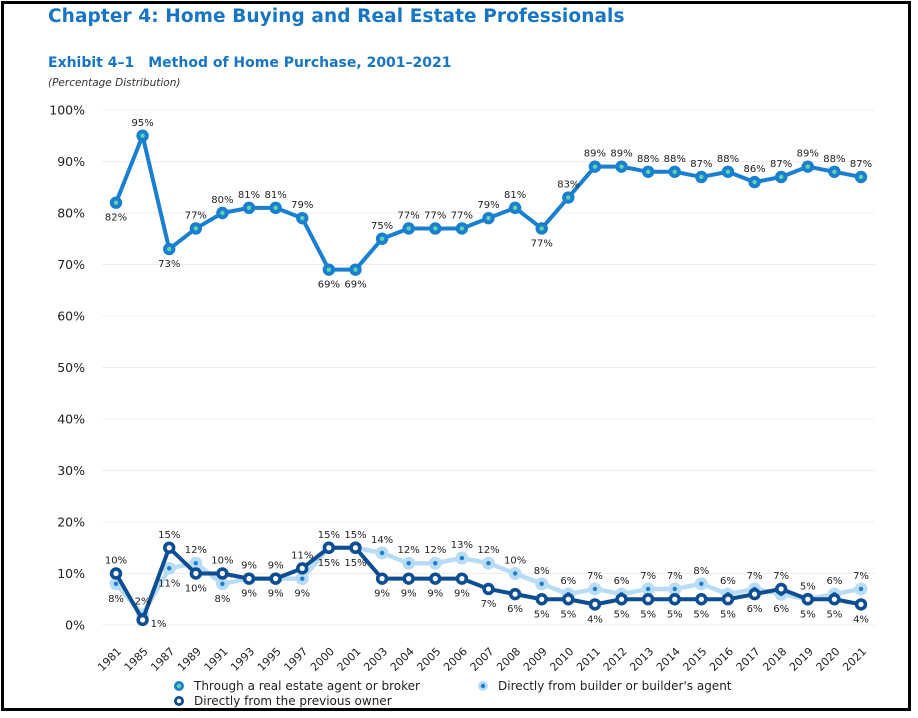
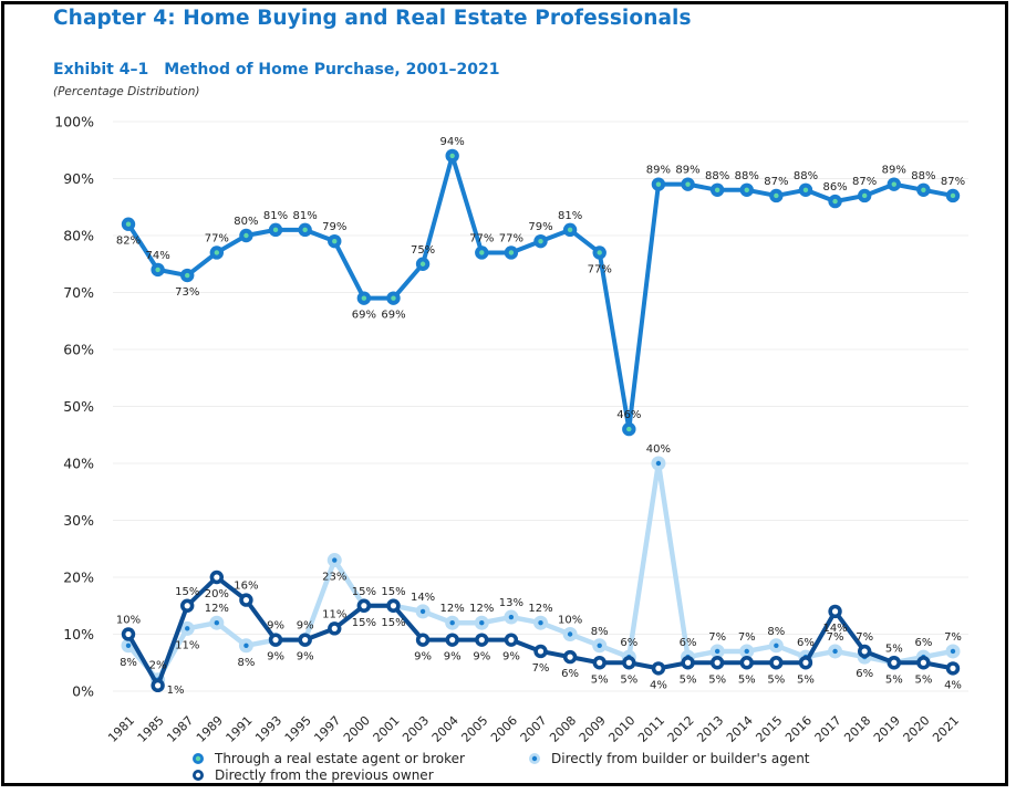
Through a real estate agent or broker/1985: 95% -> 74%
Directly from the previous owner/1989: 10% -> 20%
Directly from the previous owner/1991: 10% -> 16%
Directly from builder or builder's agent/1997: 9% -> 23%
Through a real estate agent or broker/2004: 77% -> 94%
Through a real estate agent or broker/2010: 83% -> 46%
Directly from builder or builder's agent/2011: 7% -> 40%
Directly from the previous owner/2017: 6% -> 14%
